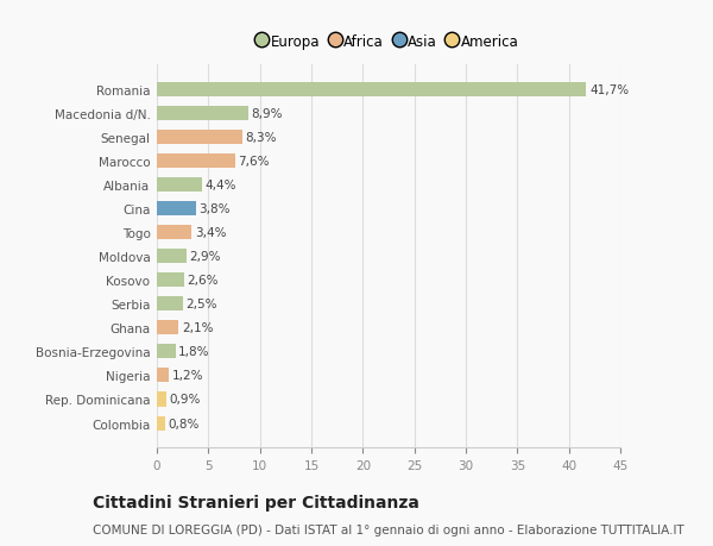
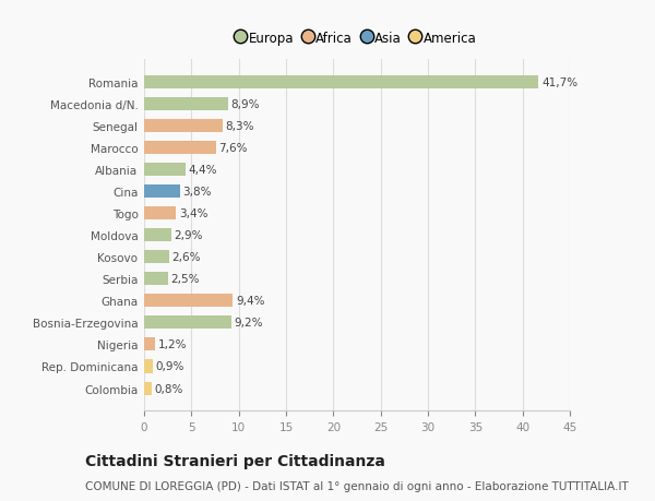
Ghana: 2,1% -> 9,4%
Bosnia-Erzegovina: 1,8% -> 9,2%
